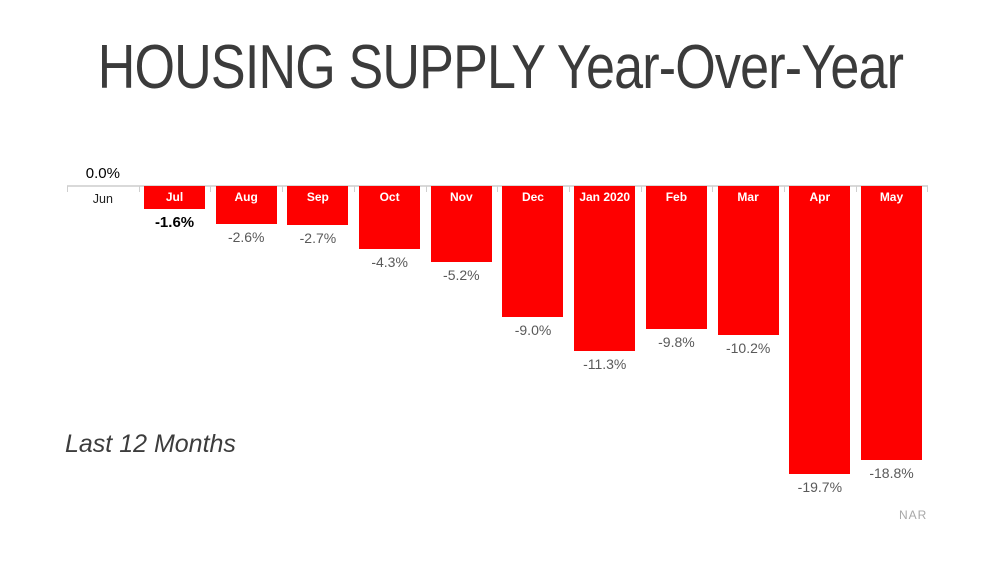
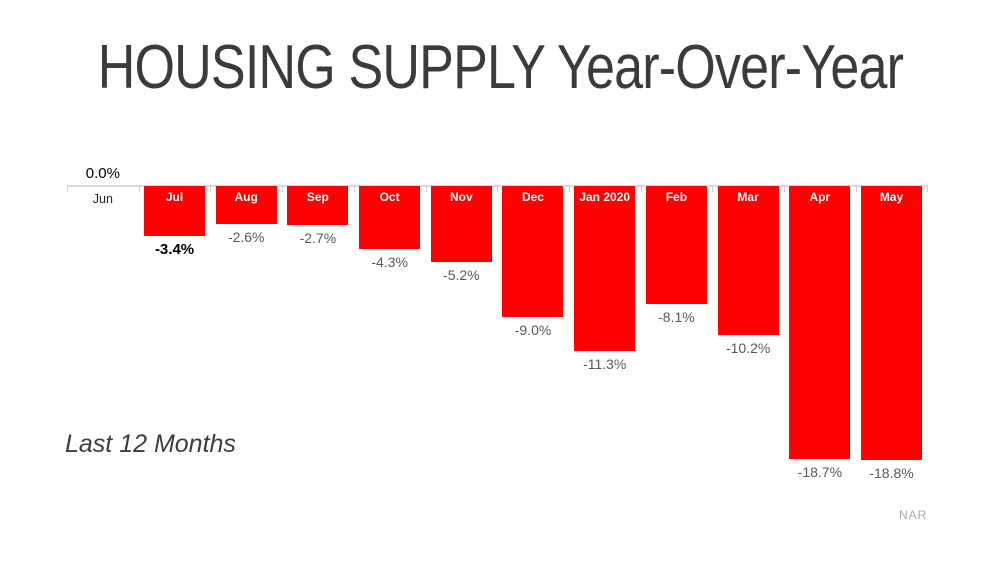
Jul: -1.6% -> -3.4%
Feb: -9.8% -> -8.1%
Apr: -19.7% -> -18.7%
